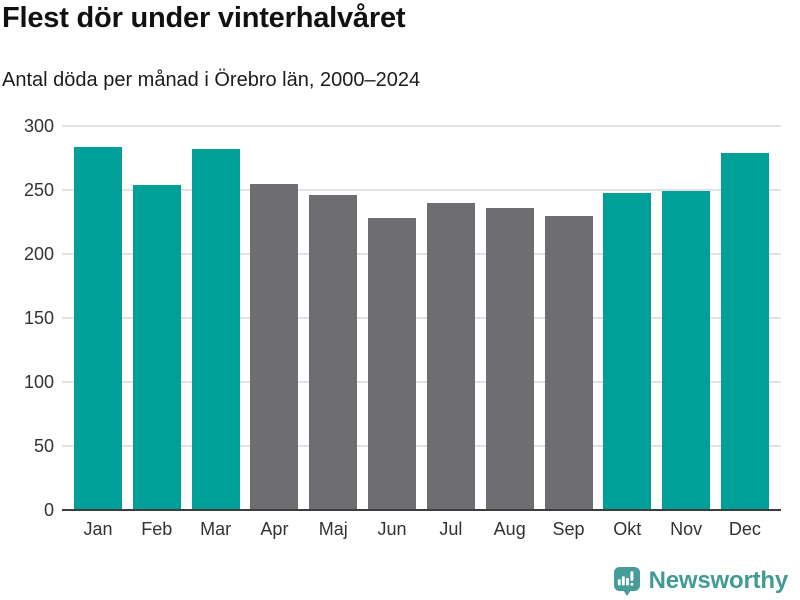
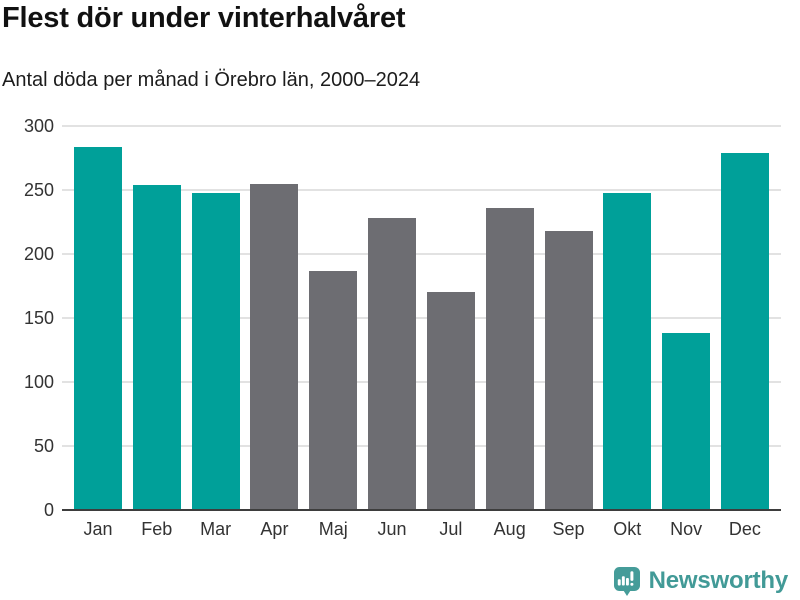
Mar: 282 -> 248
Maj: 246 -> 187
Jul: 240 -> 170
Sep: 230 -> 218
Nov: 249 -> 138
